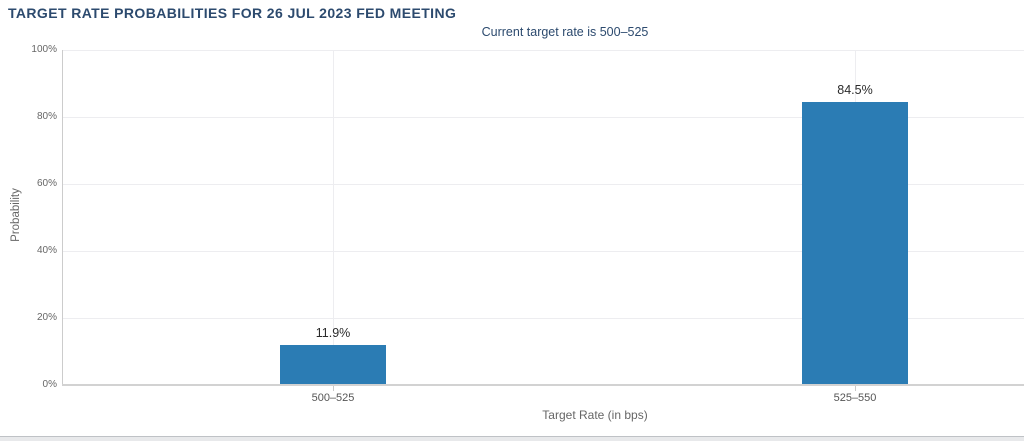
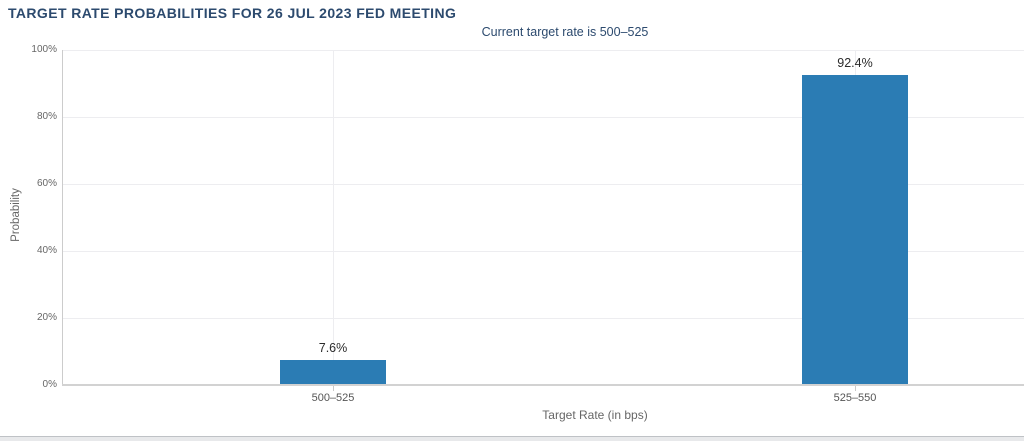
500–525: 11.9% -> 7.6%
525–550: 84.5% -> 92.4%
